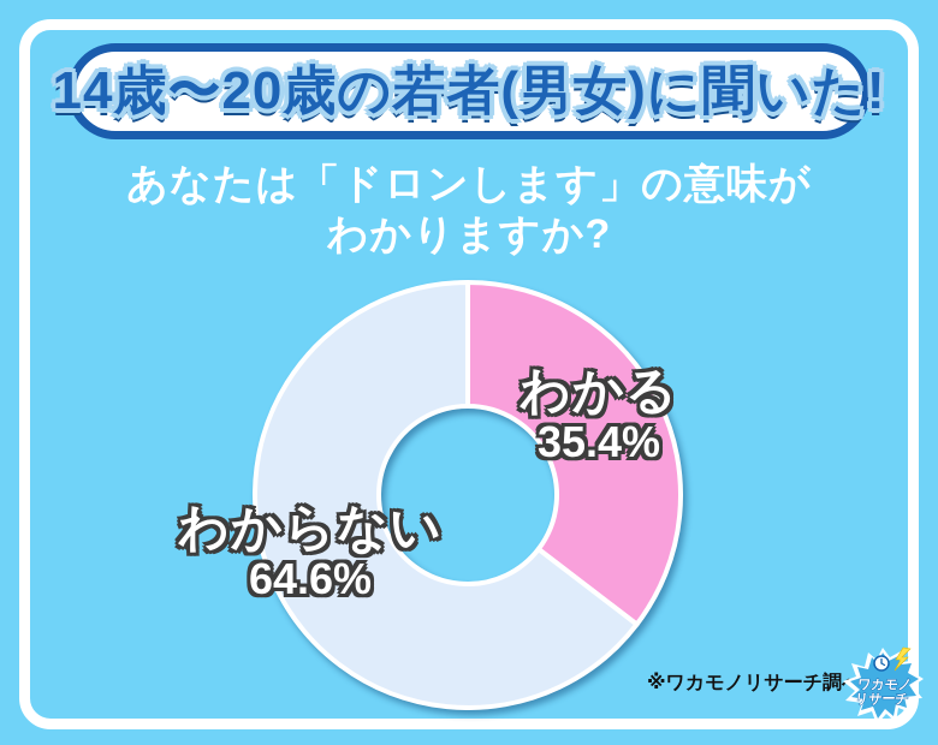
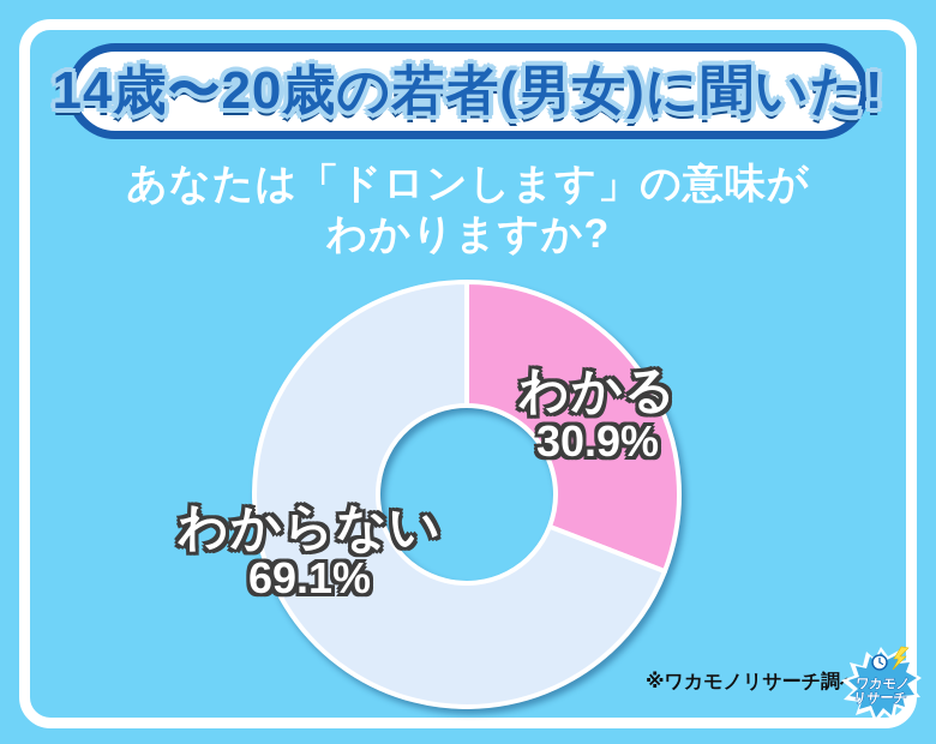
わかる: 35.4% -> 30.9%
わからない: 64.6% -> 69.1%
